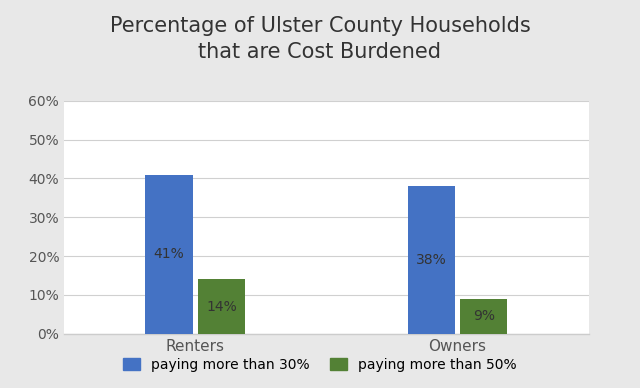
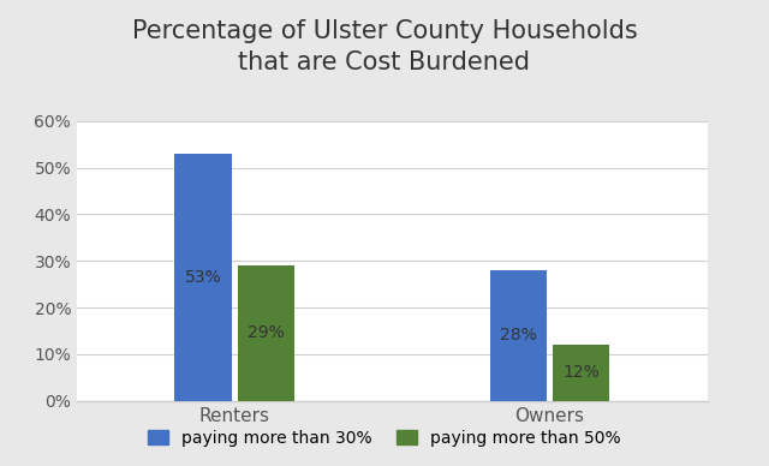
paying more than 30%/Renters: 41% -> 53%
paying more than 50%/Renters: 14% -> 29%
paying more than 30%/Owners: 38% -> 28%
paying more than 50%/Owners: 9% -> 12%
